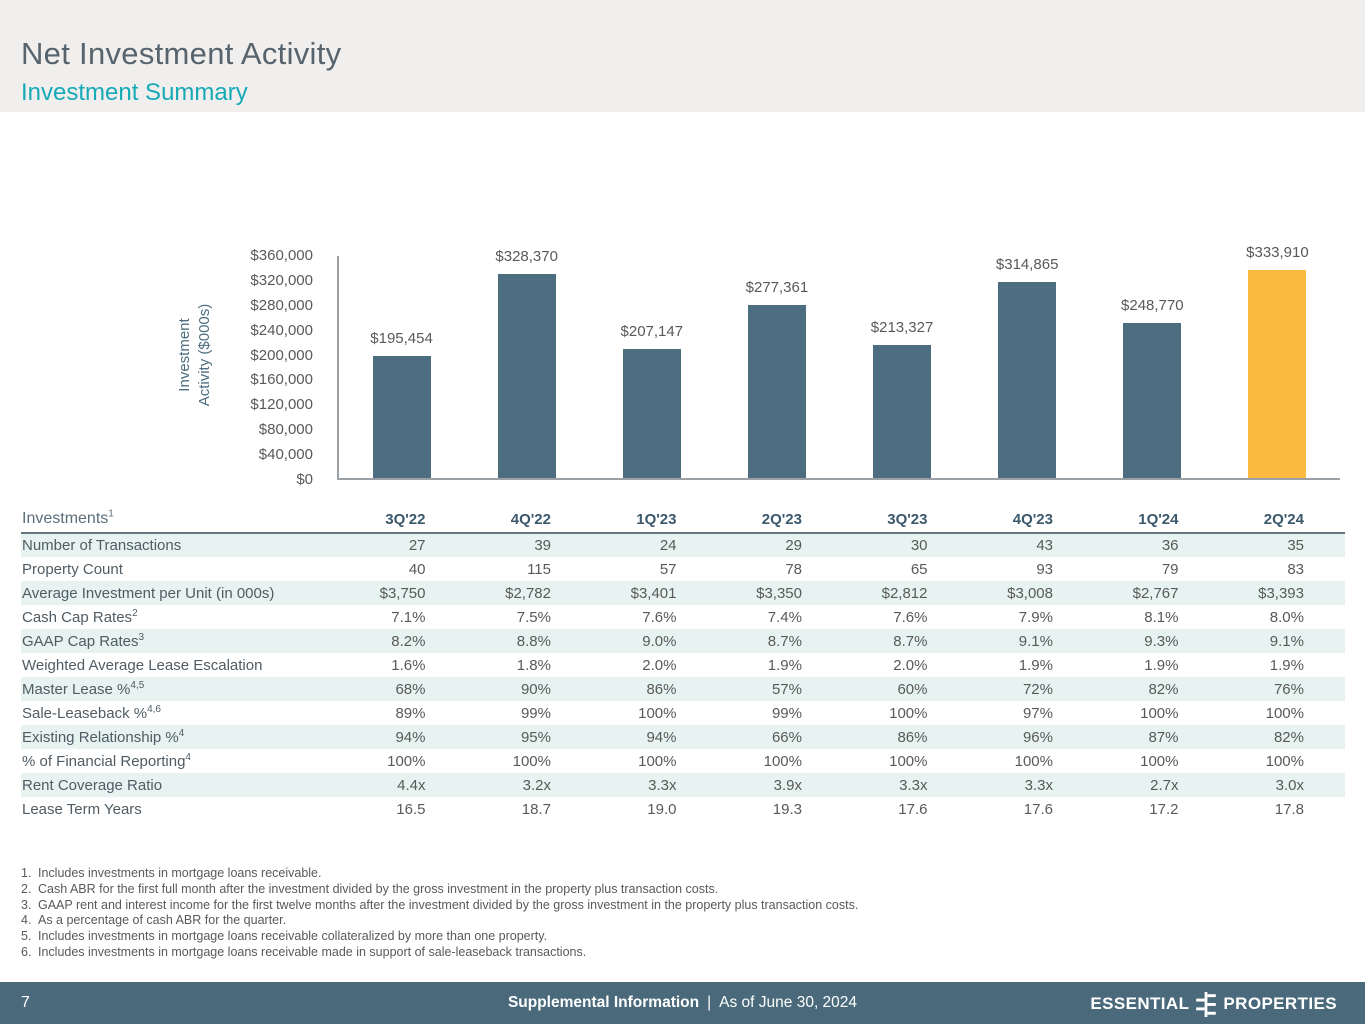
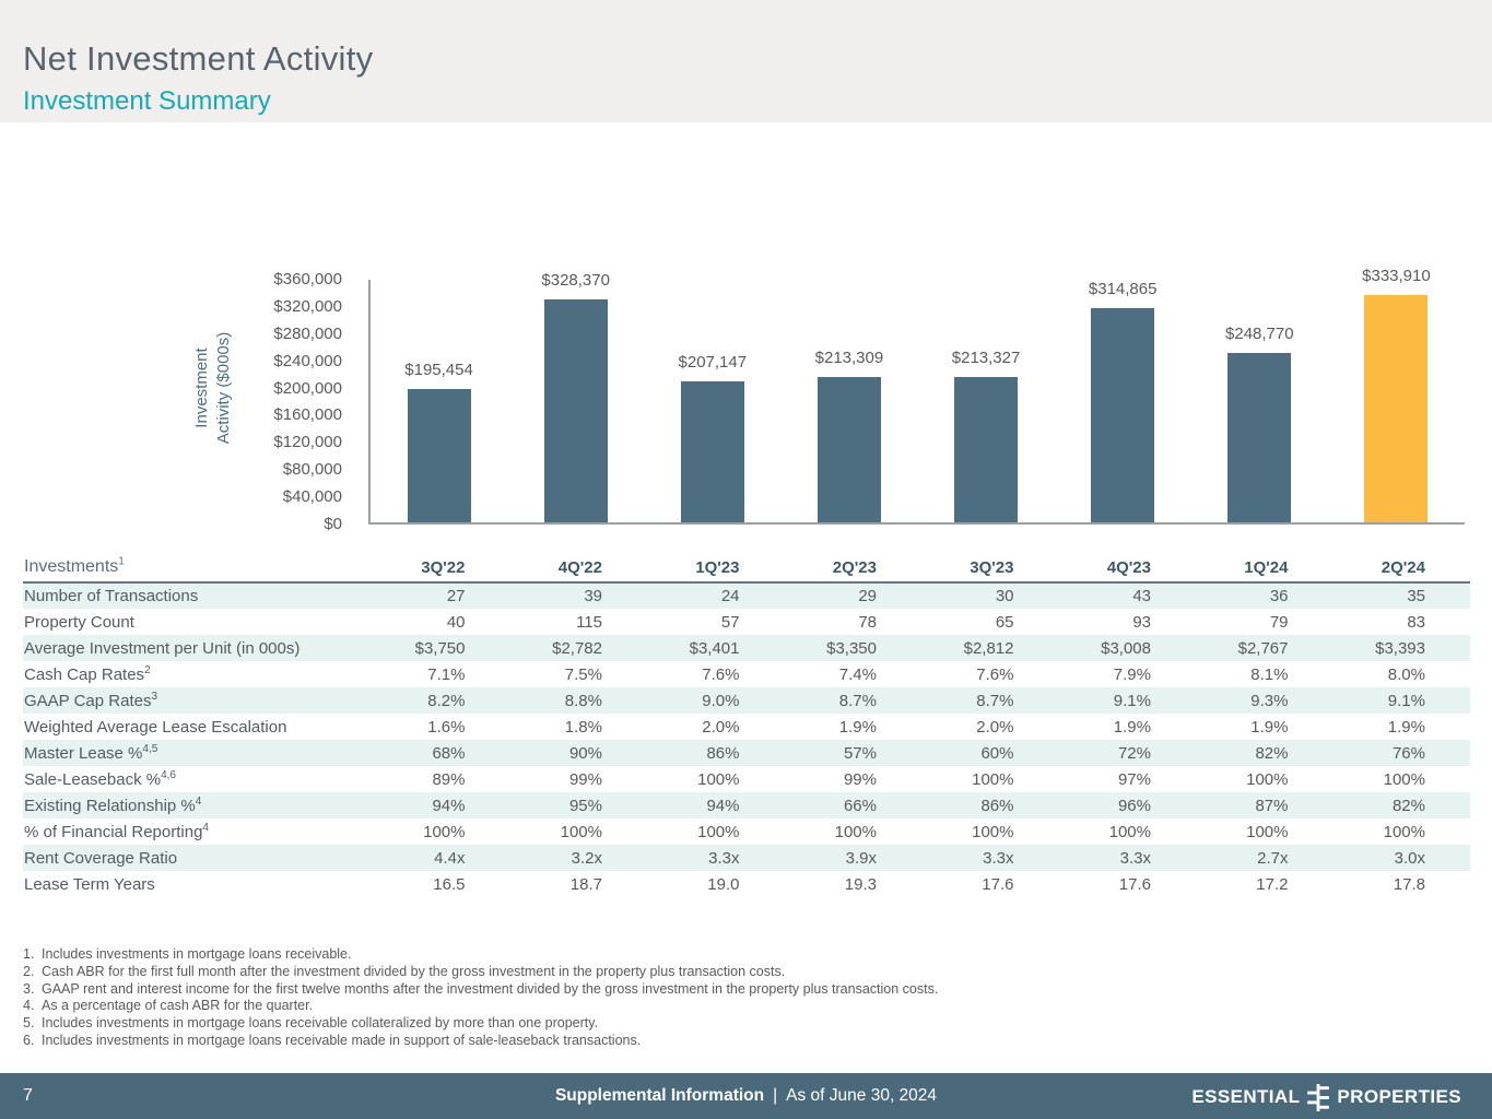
2Q'23: $277,361 -> $213,309
